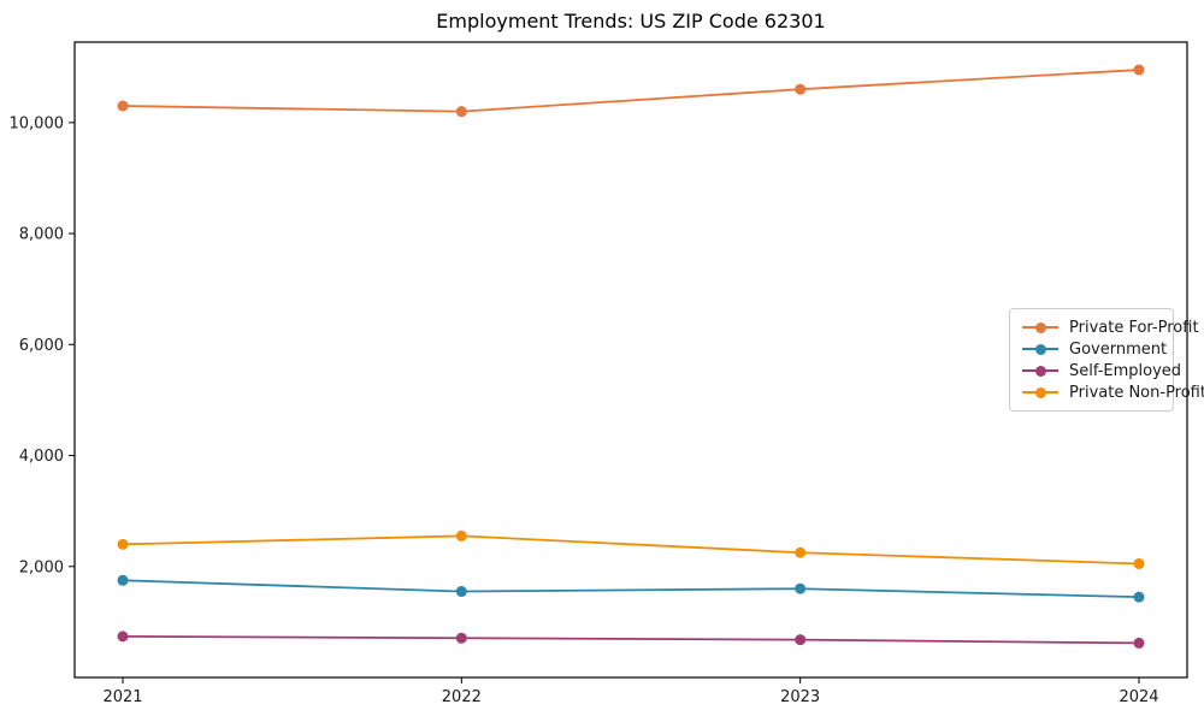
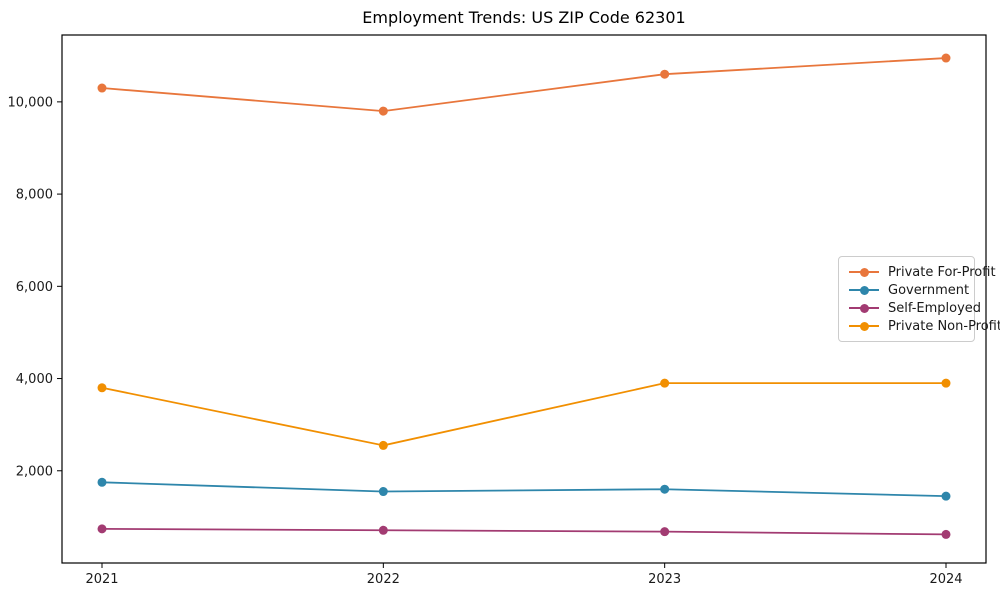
Private Non-Profit/2021: 2400 -> 3800
Private For-Profit/2022: 10200 -> 9800
Private Non-Profit/2023: 2200 -> 3900
Private Non-Profit/2024: 2000 -> 3900
